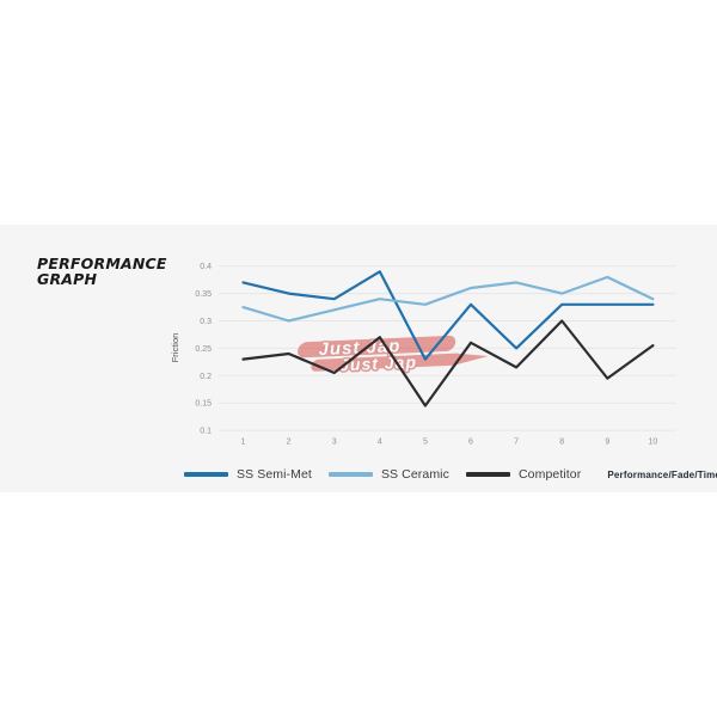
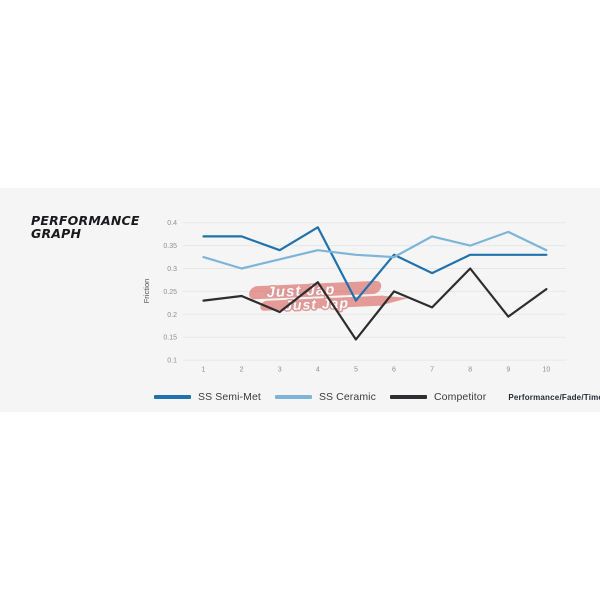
SS Semi-Met/2: 0.35 -> 0.37
SS Ceramic/6: 0.36 -> 0.33
Competitor/6: 0.26 -> 0.25
SS Semi-Met/7: 0.25 -> 0.29
